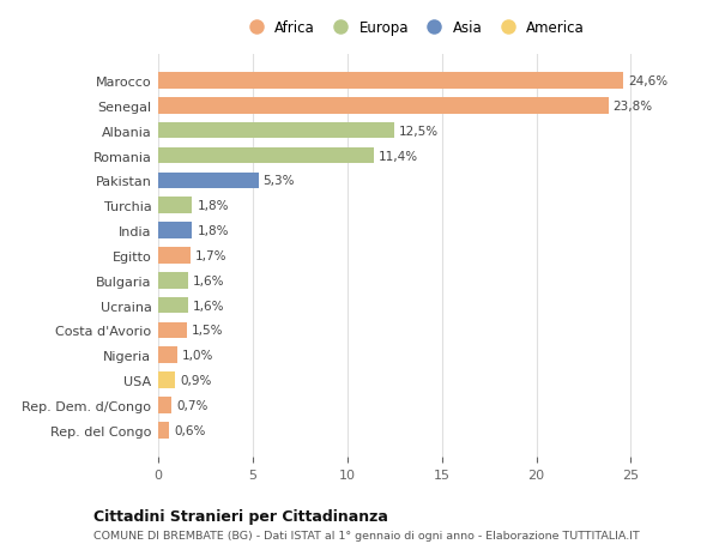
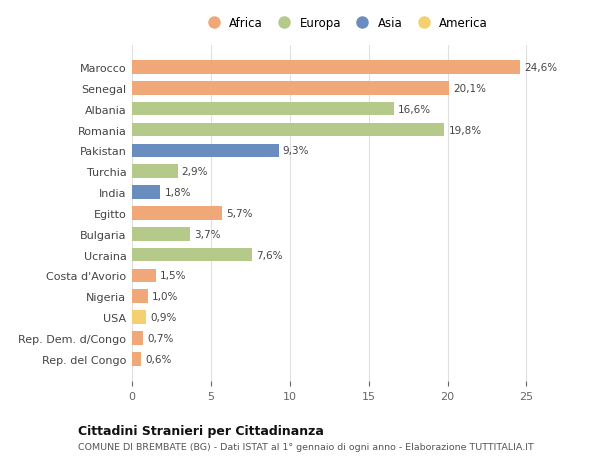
Senegal: 23,8% -> 20,1%
Albania: 12,5% -> 16,6%
Romania: 11,4% -> 19,8%
Pakistan: 5,3% -> 9,3%
Turchia: 1,8% -> 2,9%
Egitto: 1,7% -> 5,7%
Bulgaria: 1,6% -> 3,7%
Ucraina: 1,6% -> 7,6%
